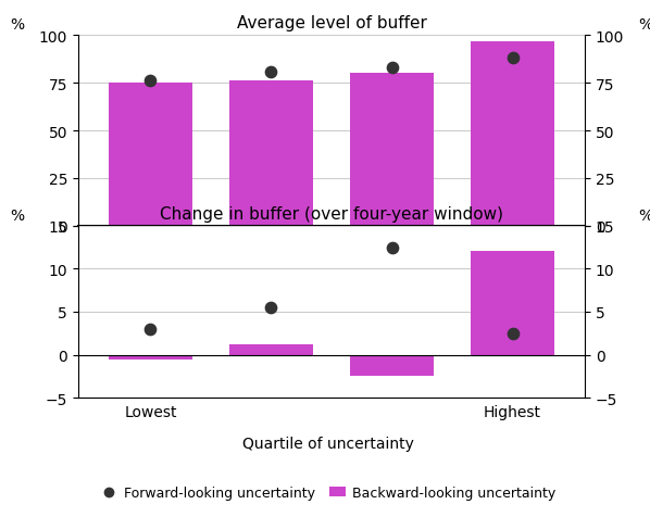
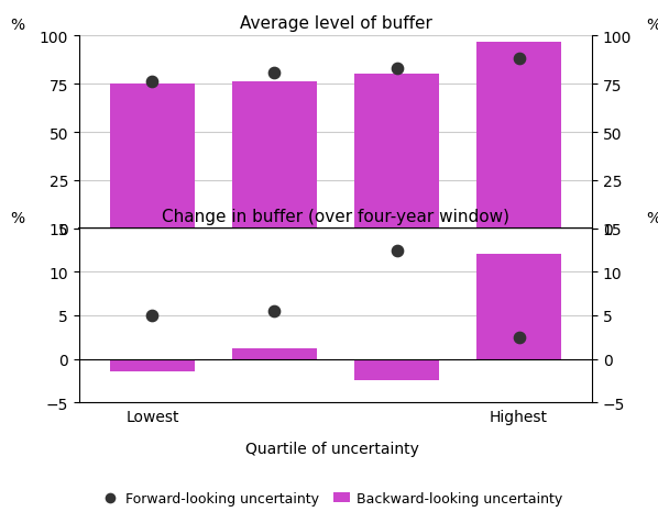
Change in buffer (over four-year window)/Backward-looking uncertainty/Lowest: -0.5 -> -1.4
Change in buffer (over four-year window)/Forward-looking uncertainty/Lowest: 3.0 -> 5.0
